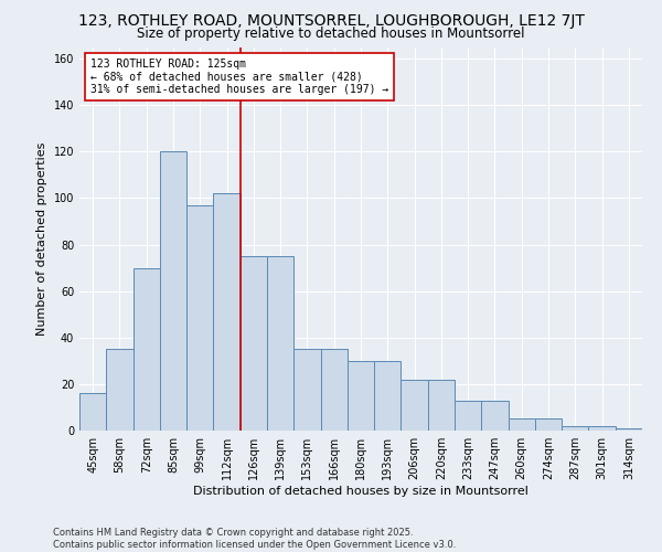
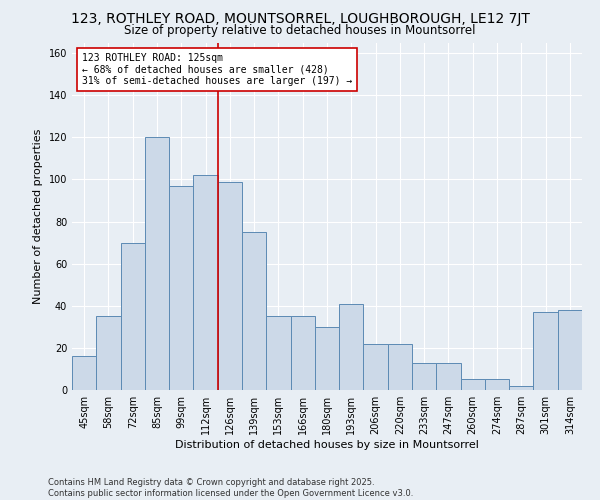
126sqm: 75 -> 99
193sqm: 30 -> 41
301sqm: 2 -> 37
314sqm: 1 -> 38
